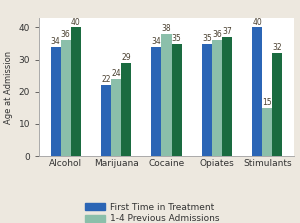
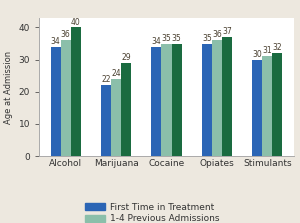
1-4 Previous Admissions/Cocaine: 38 -> 35
First Time in Treatment/Stimulants: 40 -> 30
1-4 Previous Admissions/Stimulants: 15 -> 31
